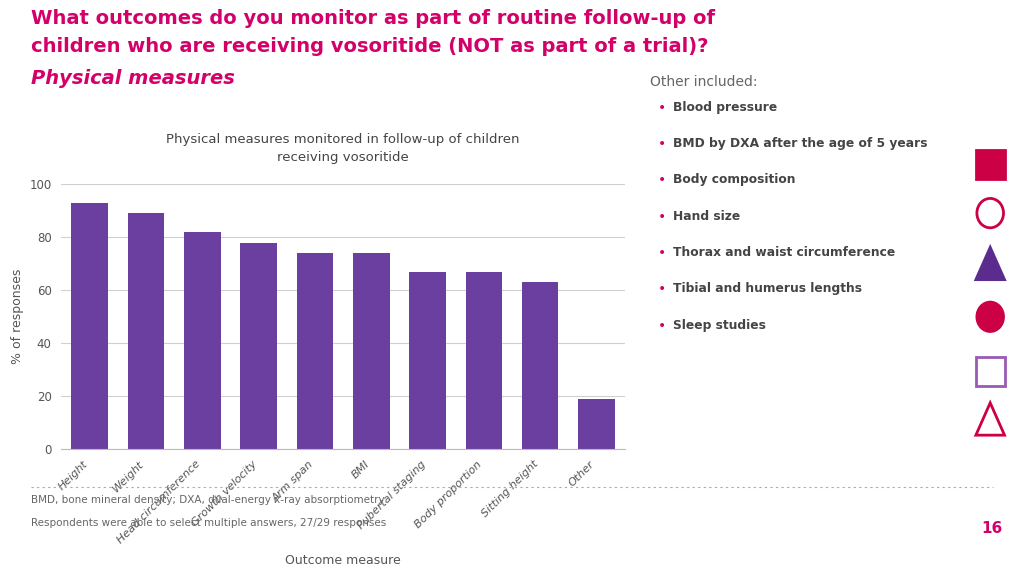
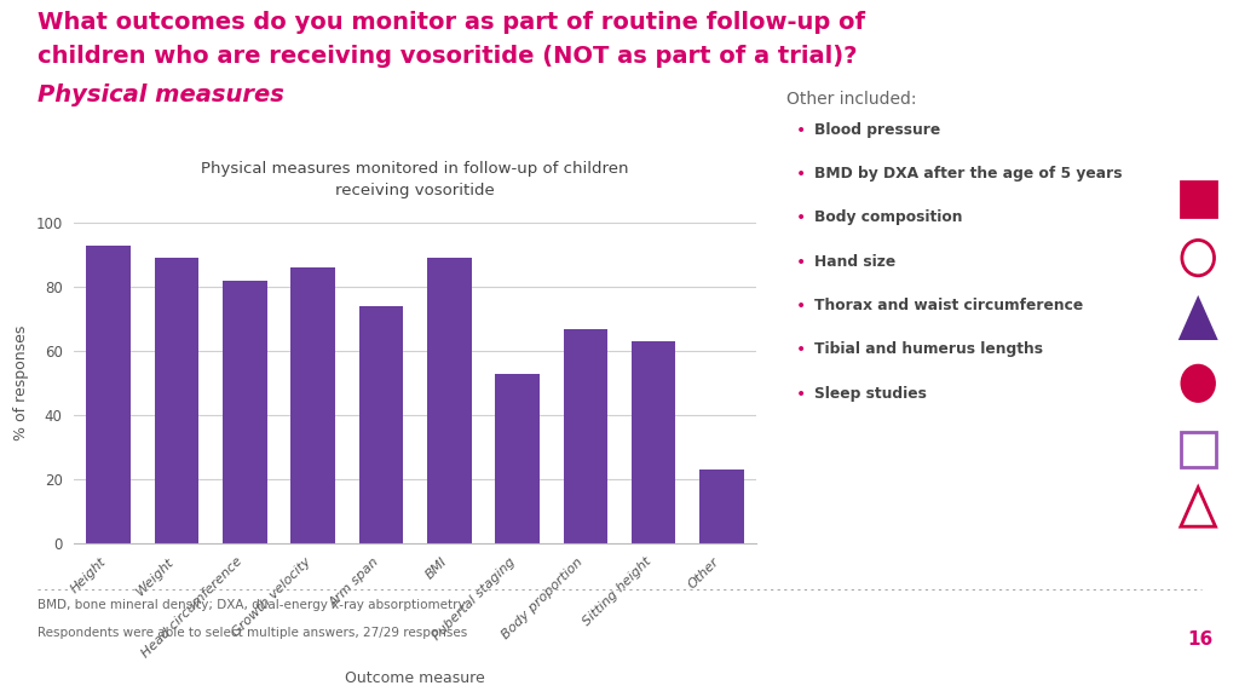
Growth velocity: 78 -> 86
BMI: 74 -> 89
Pubertal staging: 67 -> 53
Other: 19 -> 23
